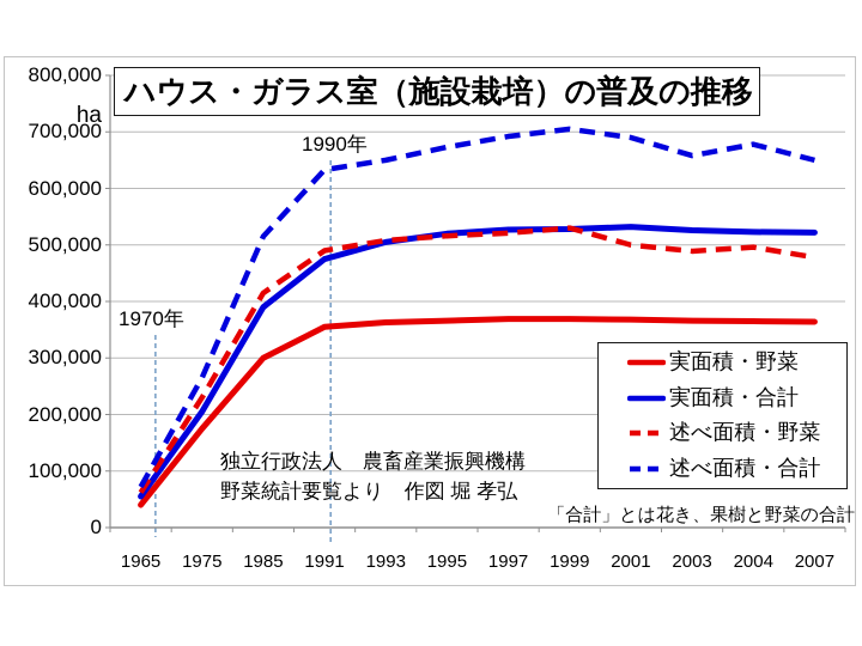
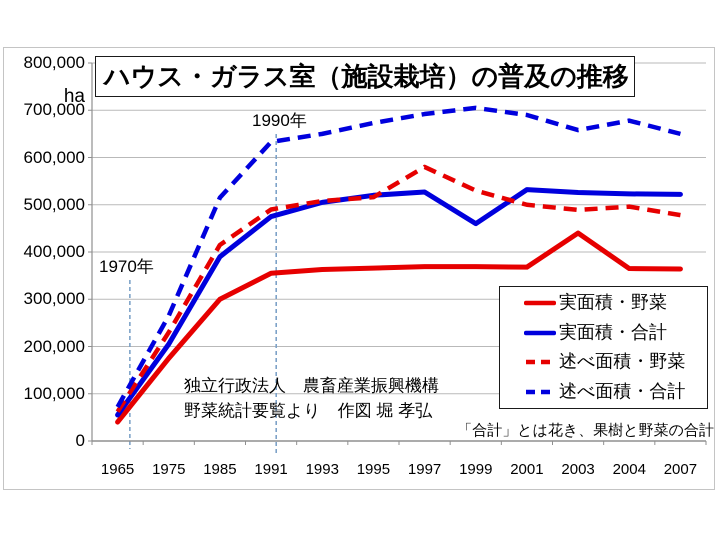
述べ面積・野菜/1997: 520000 -> 580000
実面積・合計/1999: 530000 -> 460000
実面積・野菜/2003: 370000 -> 440000
